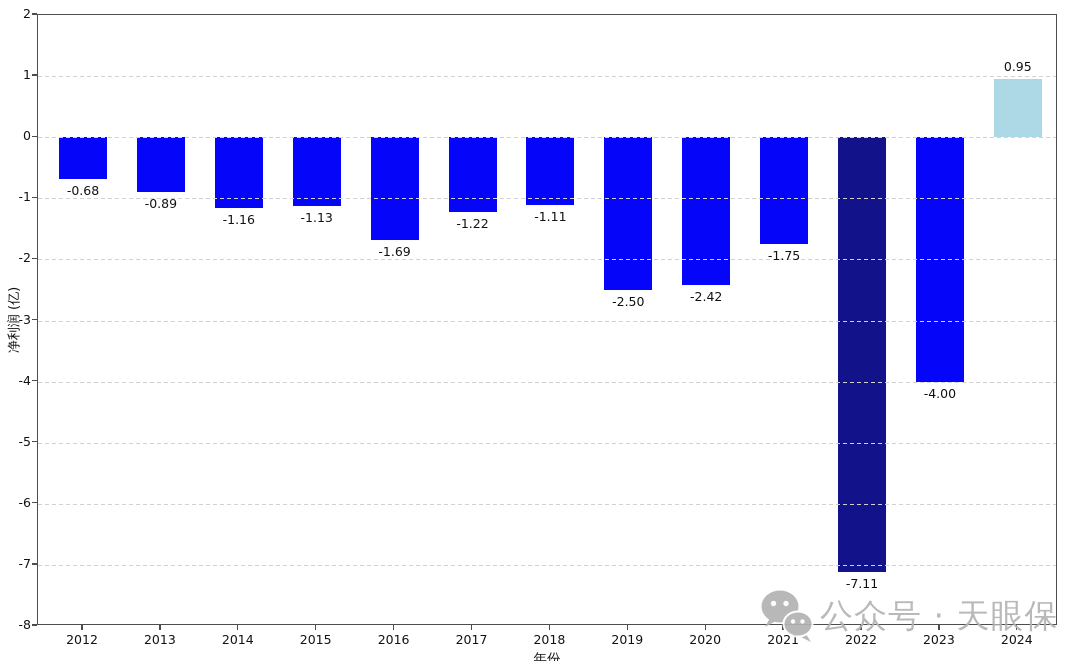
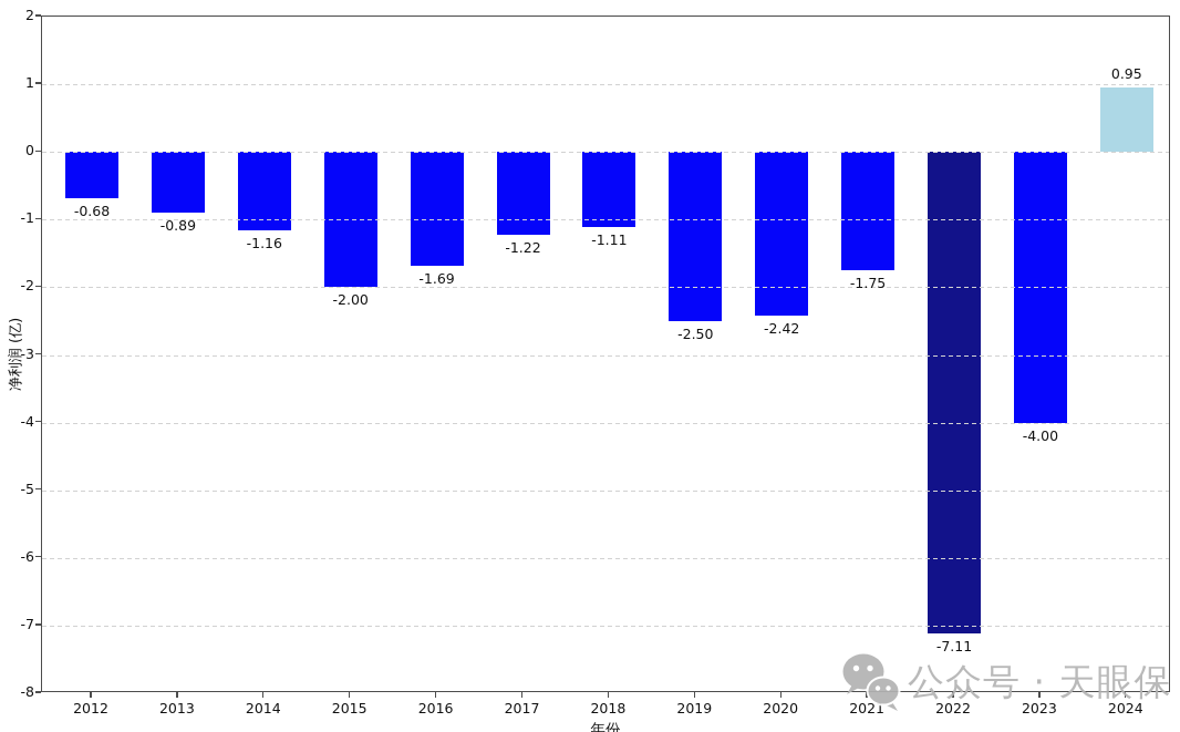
2015: -1.13 -> -2.00
